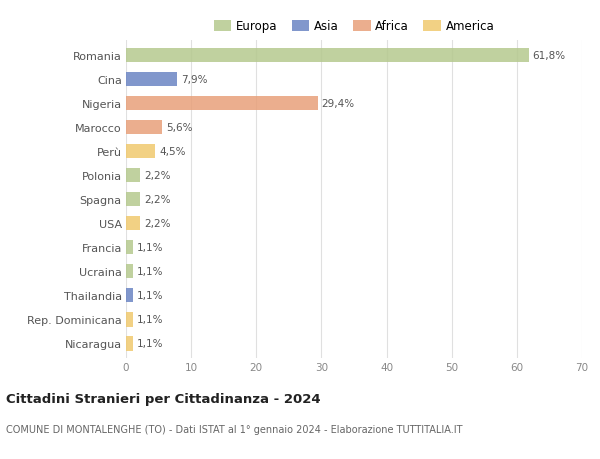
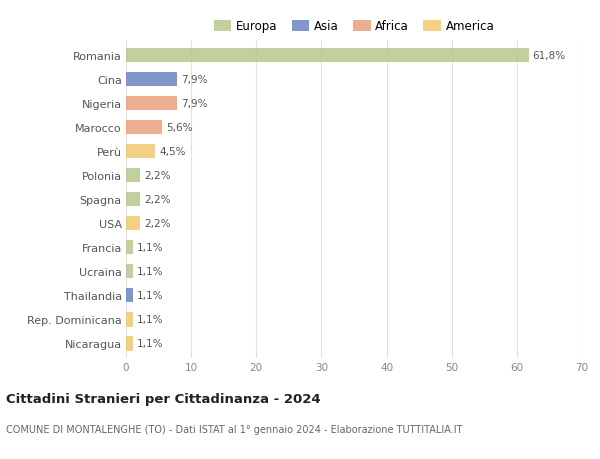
Nigeria: 29,4% -> 7,9%
